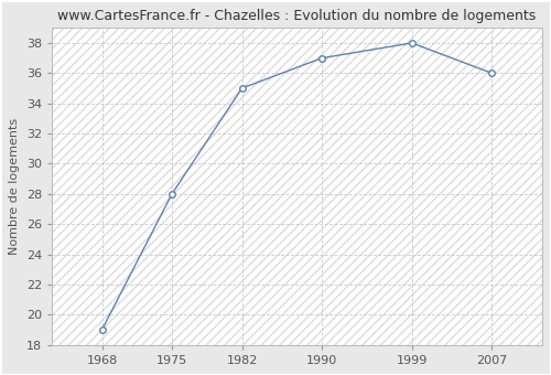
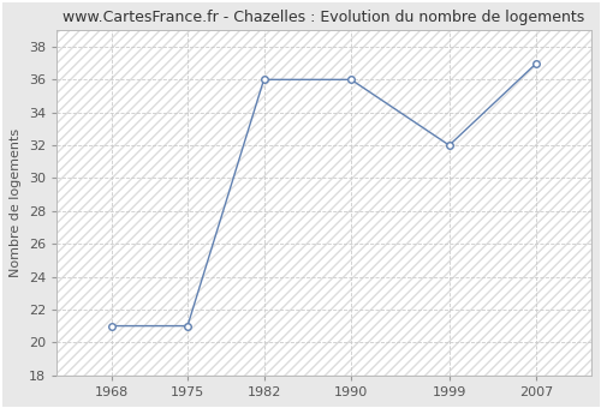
1968: 19 -> 21
1975: 28 -> 21
1982: 35 -> 36
1990: 37 -> 36
1999: 38 -> 32
2007: 36 -> 37
